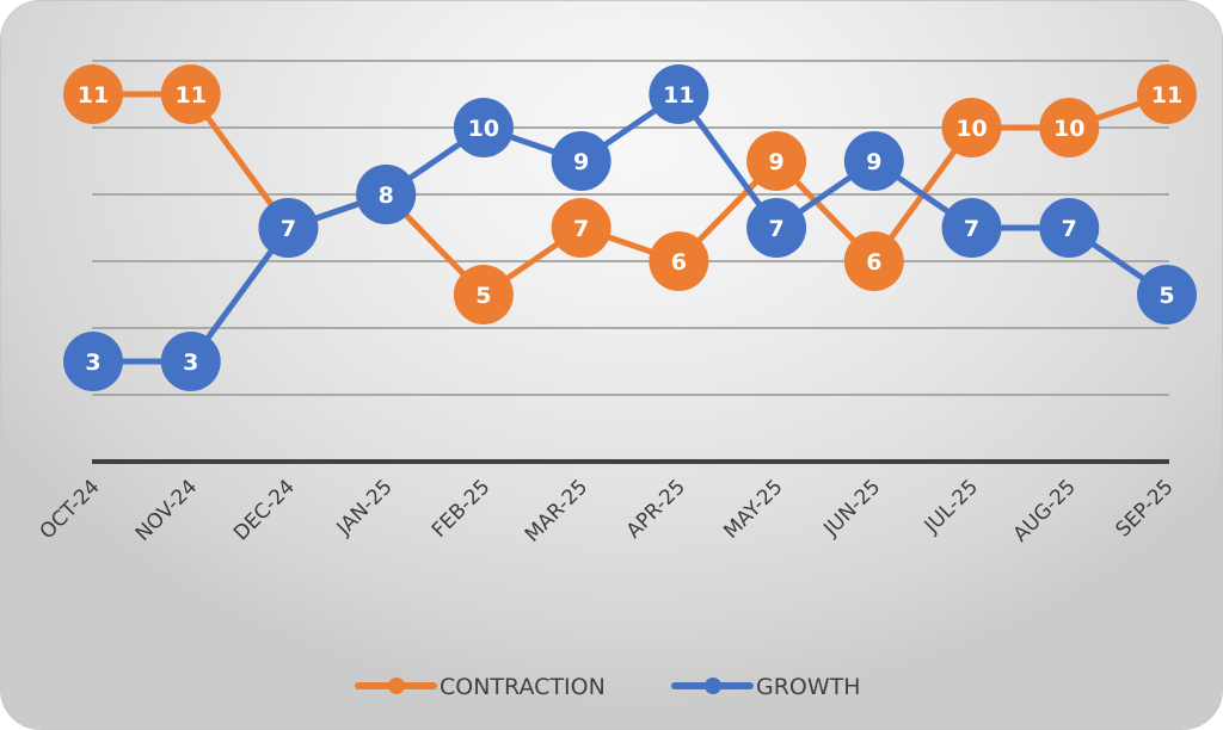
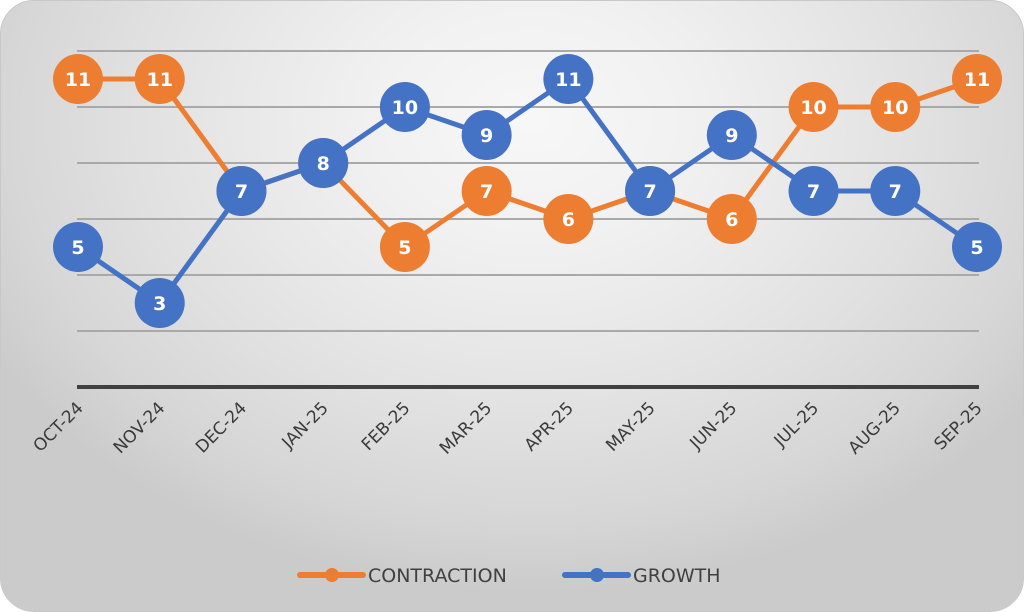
GROWTH/OCT-24: 3 -> 5
CONTRACTION/MAY-25: 9 -> 7
